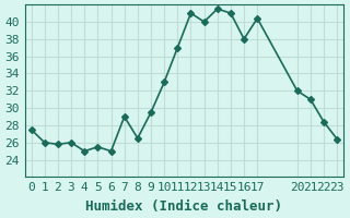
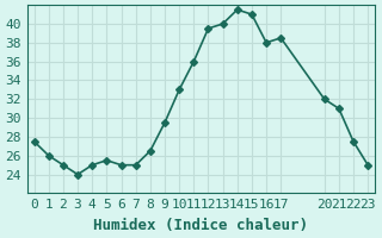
2: 25.8 -> 25.0
3: 26.0 -> 24.0
7: 29.0 -> 25.0
11: 37.0 -> 36.0
12: 41.0 -> 39.5
17: 40.4 -> 38.5
22: 28.4 -> 27.5
23: 26.4 -> 25.0
